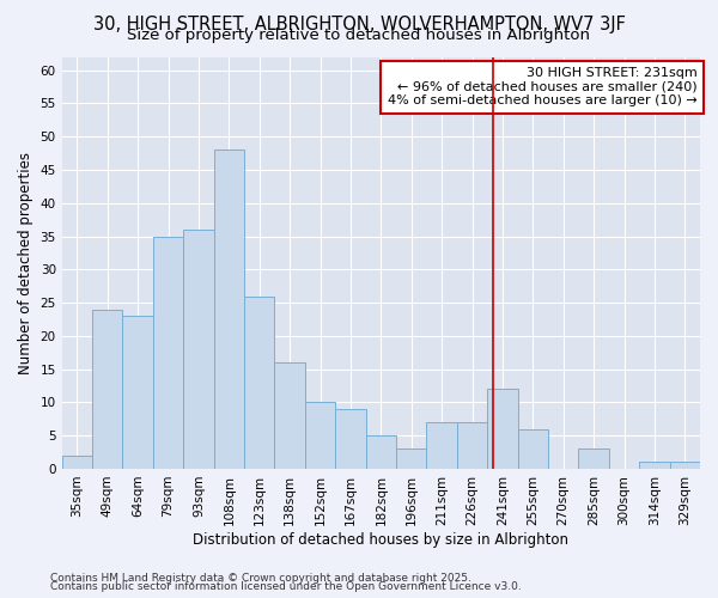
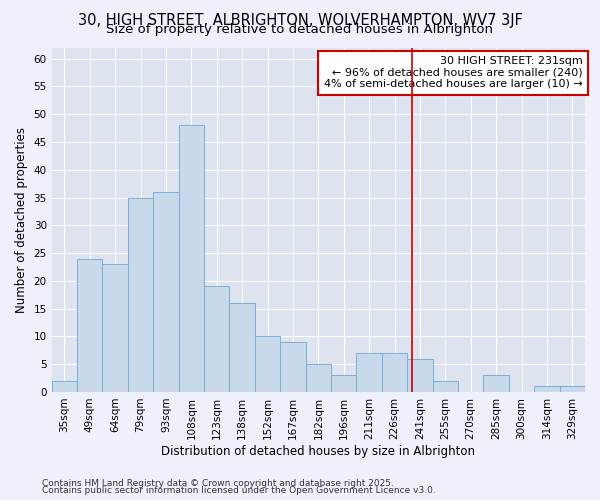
123sqm: 26 -> 19
241sqm: 12 -> 6
255sqm: 6 -> 2
